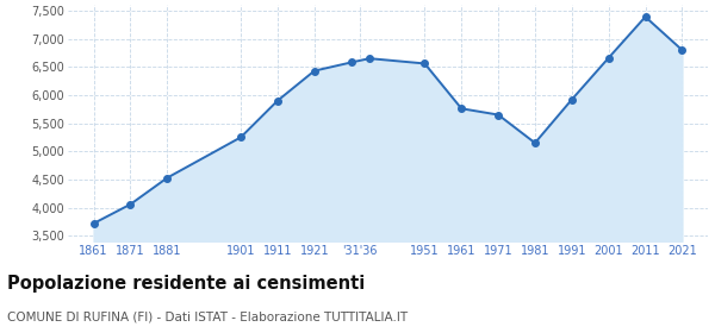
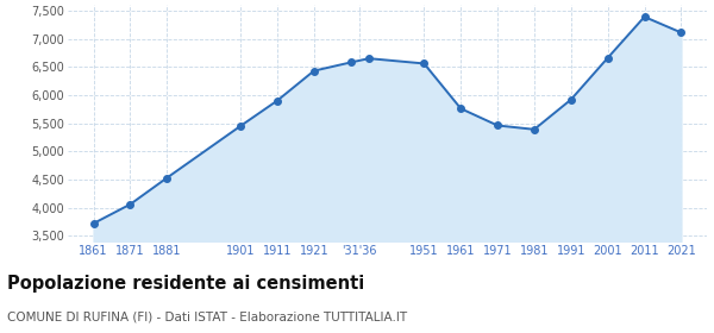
1901: 5,250 -> 5,450
1971: 5,650 -> 5,460
1981: 5,150 -> 5,390
2021: 6,800 -> 7,110
